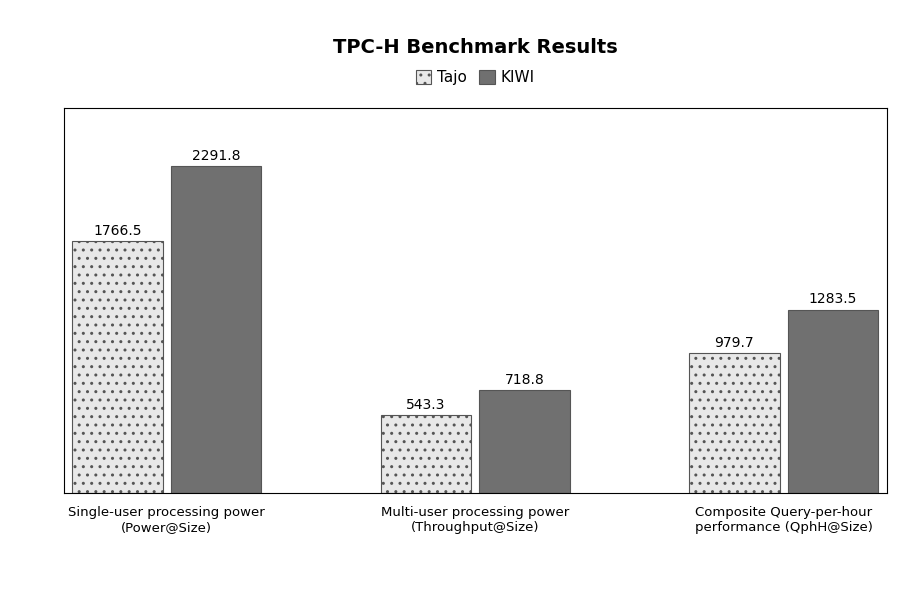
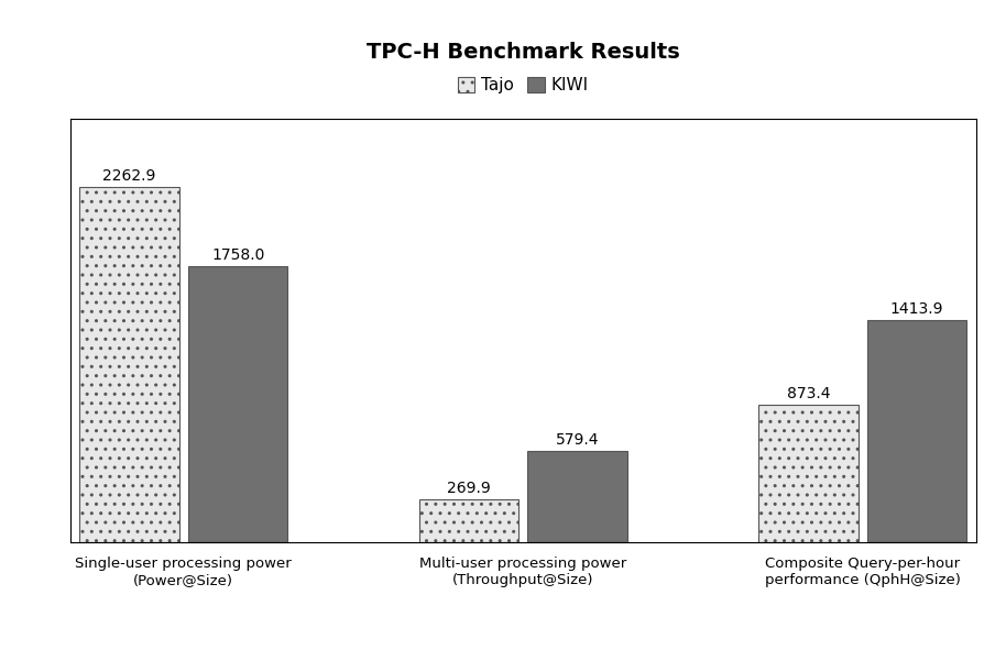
Tajo/Single-user processing power (Power@Size): 1766.5 -> 2262.9
KIWI/Single-user processing power (Power@Size): 2291.8 -> 1758.0
Tajo/Multi-user processing power (Throughput@Size): 543.3 -> 269.9
KIWI/Multi-user processing power (Throughput@Size): 718.8 -> 579.4
Tajo/Composite Query-per-hour performance (QphH@Size): 979.7 -> 873.4
KIWI/Composite Query-per-hour performance (QphH@Size): 1283.5 -> 1413.9
